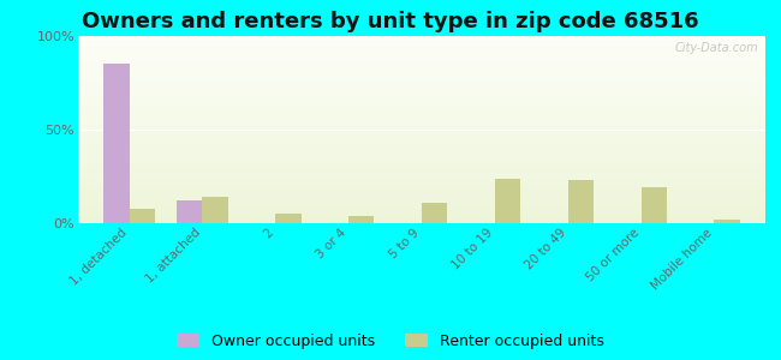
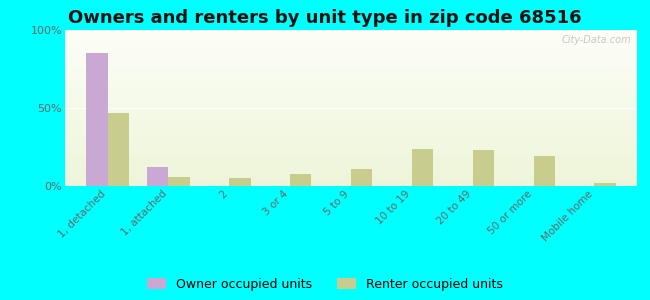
Renter occupied units/1, detached: 8% -> 47%
Renter occupied units/1, attached: 14% -> 6%
Renter occupied units/3 or 4: 4% -> 8%
